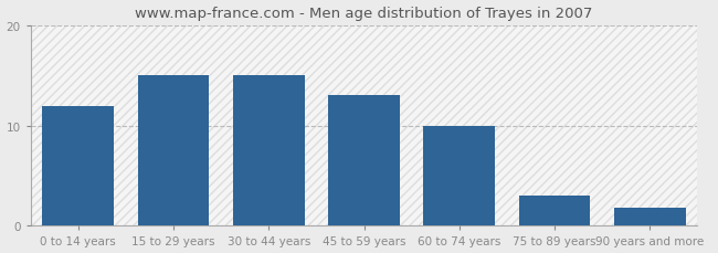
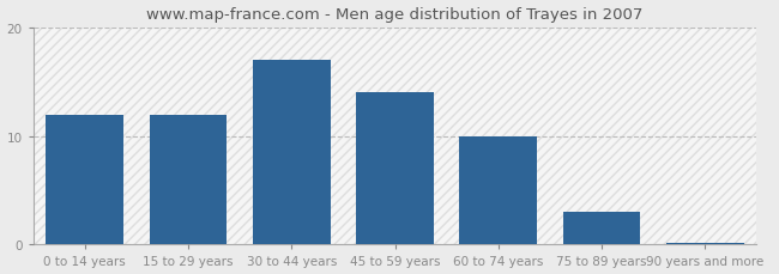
15 to 29 years: 15.0 -> 12.0
30 to 44 years: 15.0 -> 17.0
45 to 59 years: 13.0 -> 14.0
90 years and more: 1.8 -> 0.2
